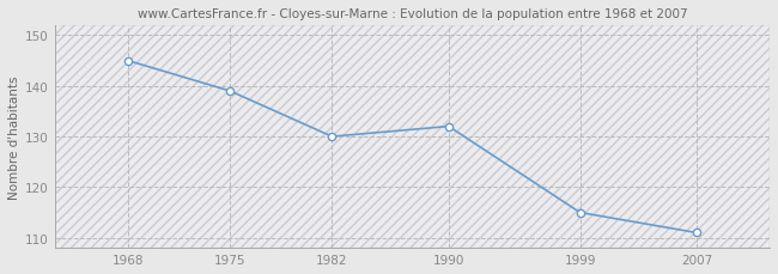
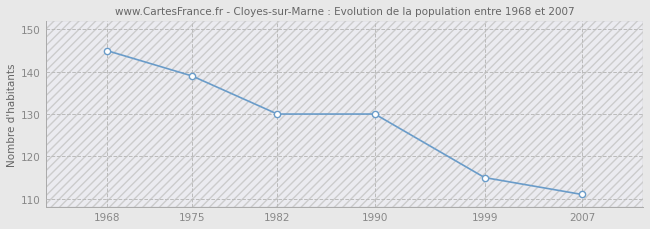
1990: 132 -> 130
